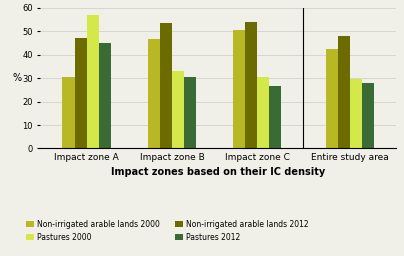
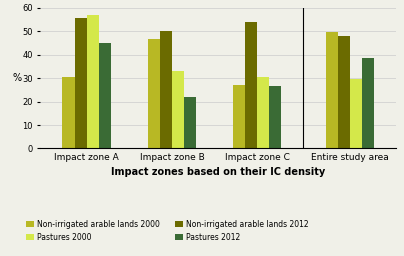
Non-irrigated arable lands 2012/Impact zone A: 47.0 -> 55.5
Non-irrigated arable lands 2012/Impact zone B: 53.5 -> 50.0
Pastures 2012/Impact zone B: 30.5 -> 22.0
Non-irrigated arable lands 2000/Impact zone C: 50.5 -> 27.0
Non-irrigated arable lands 2000/Entire study area: 42.5 -> 49.5
Pastures 2012/Entire study area: 28.0 -> 38.5
